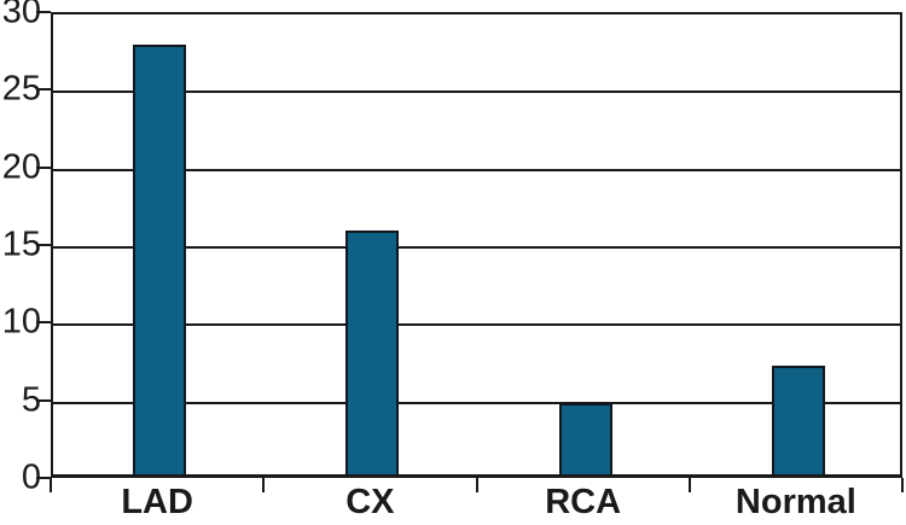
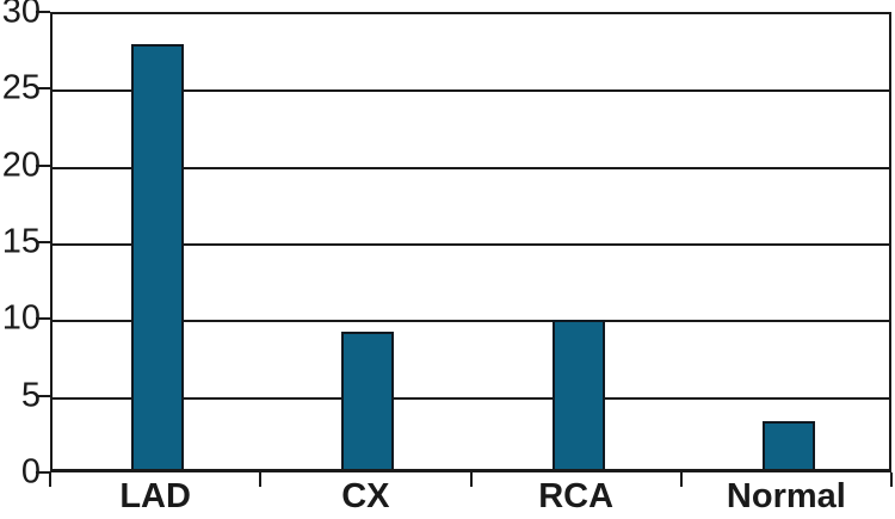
CX: 15.7 -> 8.9
RCA: 4.6 -> 9.7
Normal: 7.0 -> 3.1
